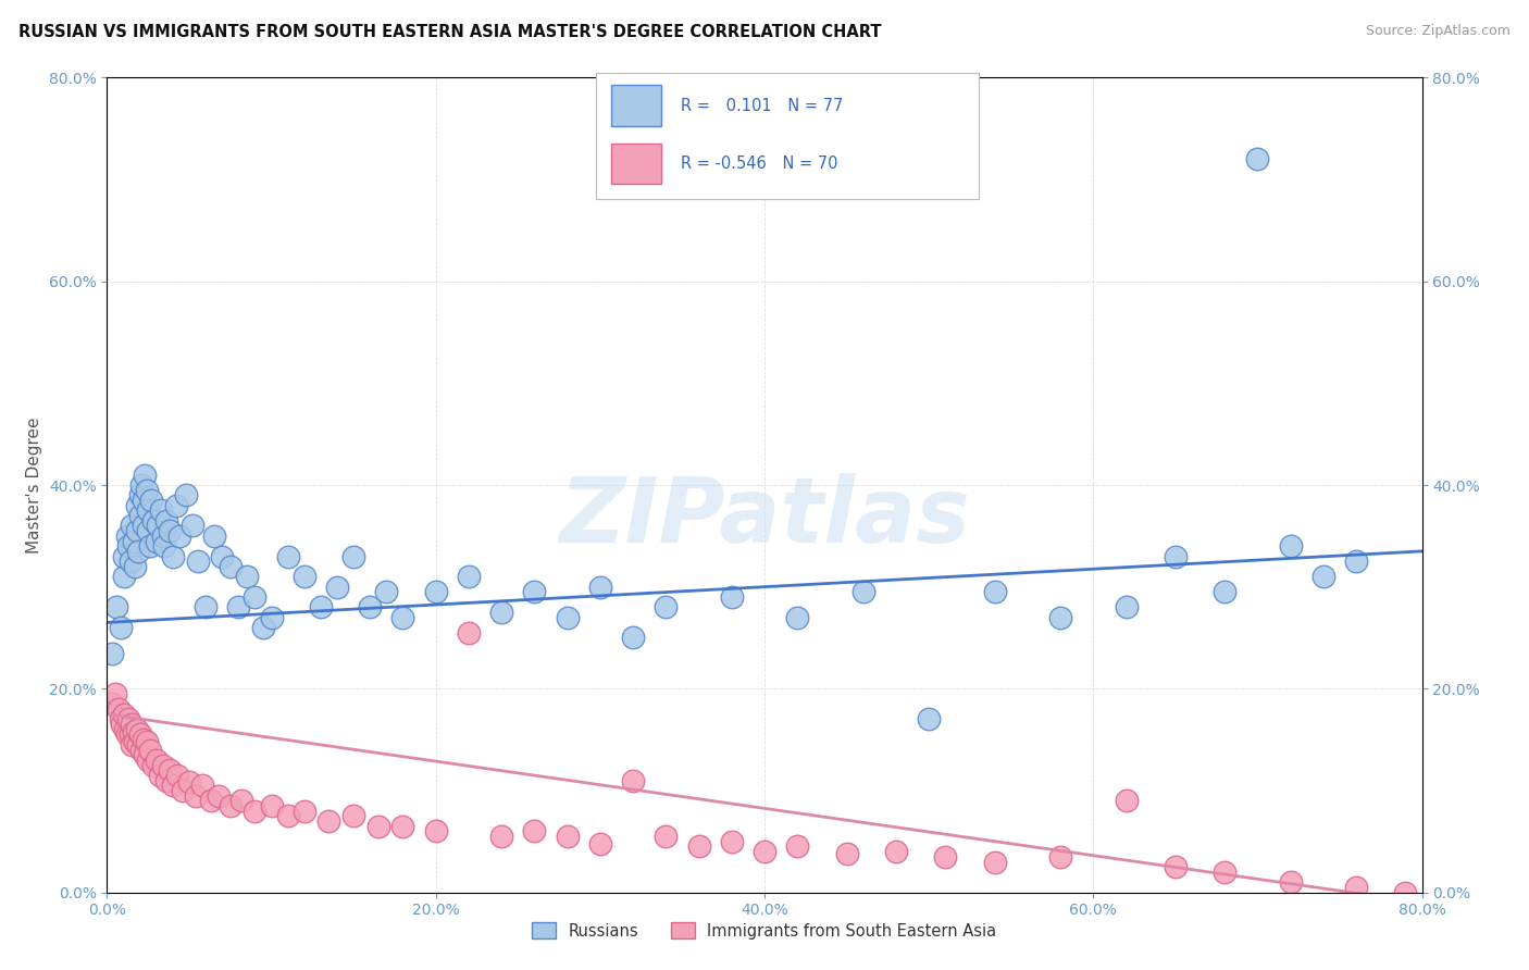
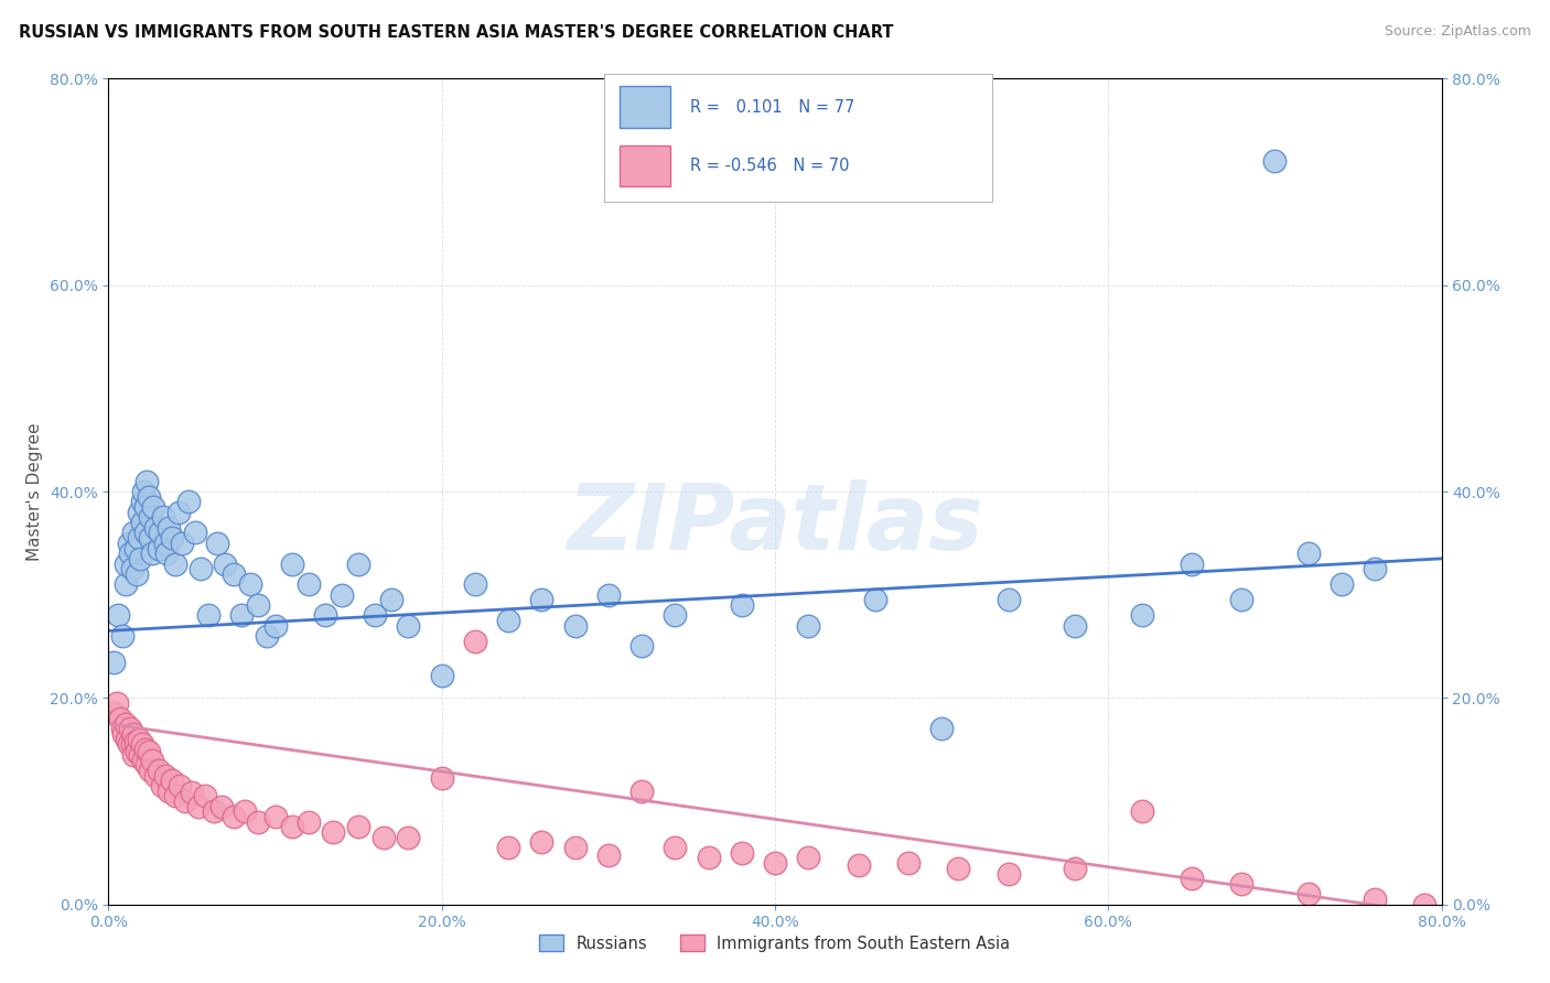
Russians/20.0%: 29.5% -> 22.2%
Immigrants from South Eastern Asia/20.0%: 6.0% -> 12.2%
